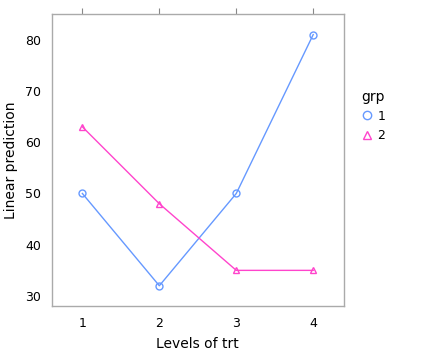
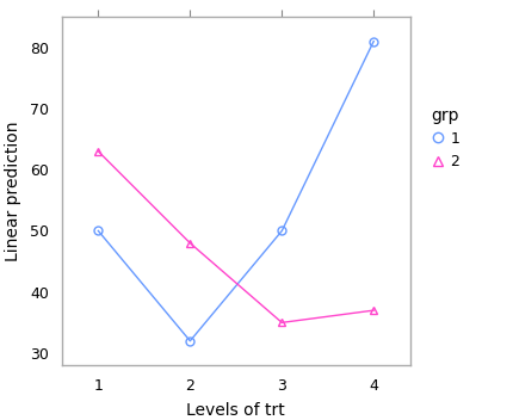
2/4: 35 -> 37
